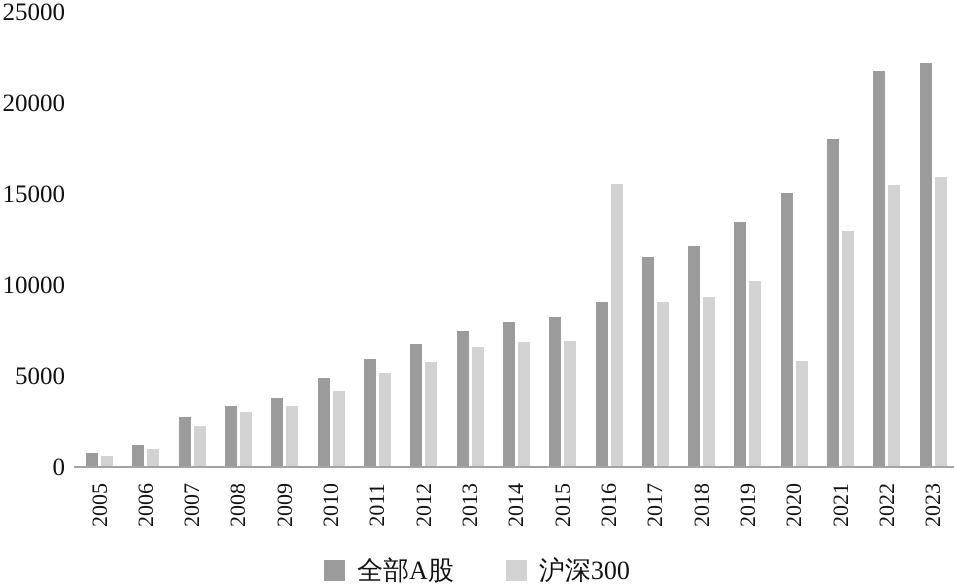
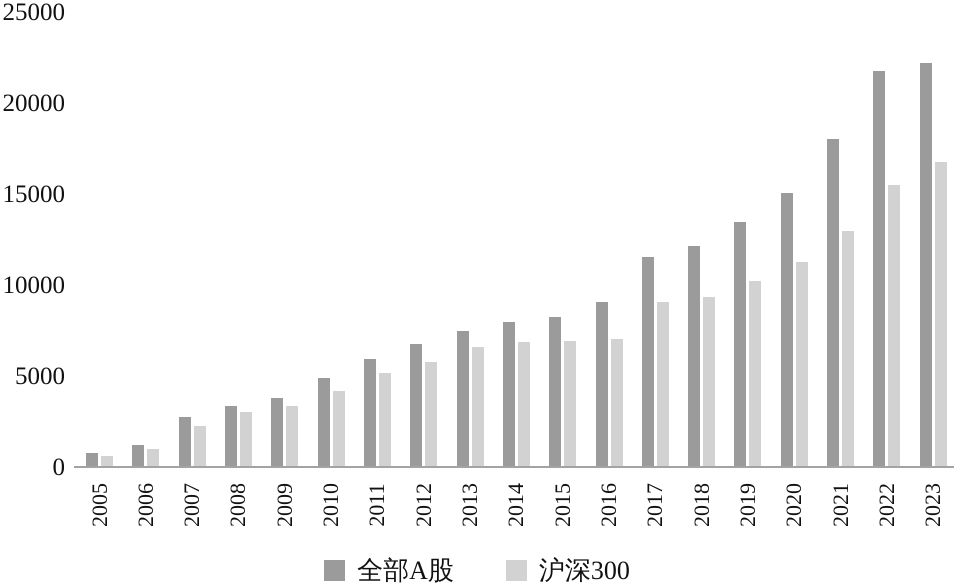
沪深300/2016: 15600 -> 7100
沪深300/2020: 5900 -> 11300
沪深300/2023: 16000 -> 16800
